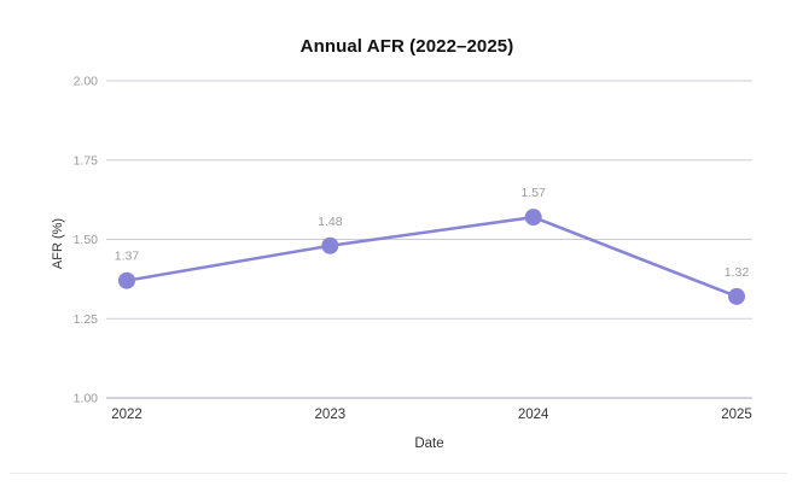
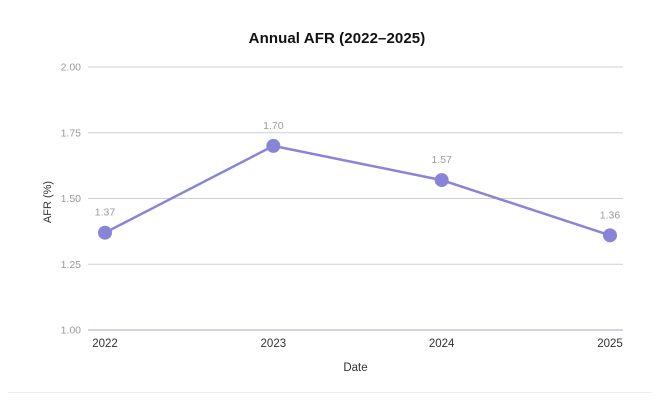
2023: 1.48 -> 1.70
2025: 1.32 -> 1.36
